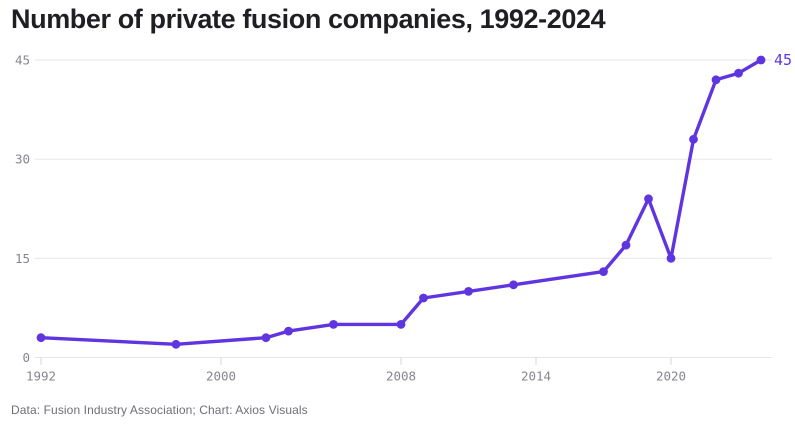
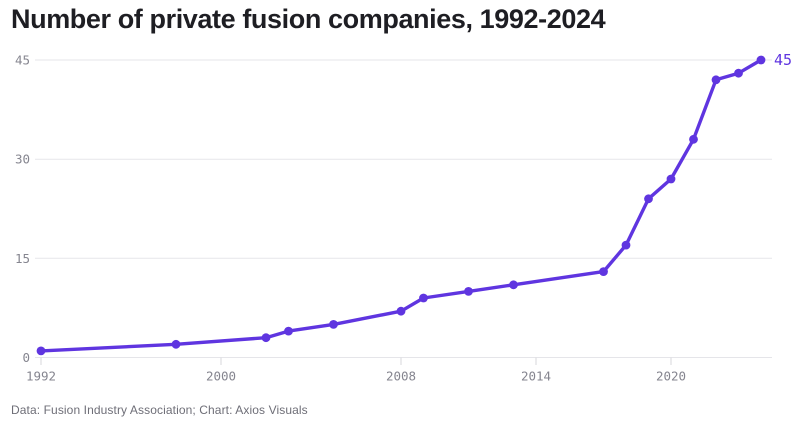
1992: 3 -> 1
2008: 5 -> 7
2020: 15 -> 27
